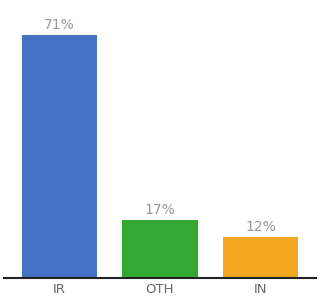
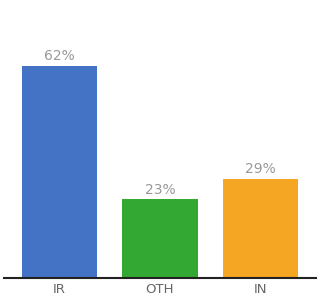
IR: 71% -> 62%
OTH: 17% -> 23%
IN: 12% -> 29%
